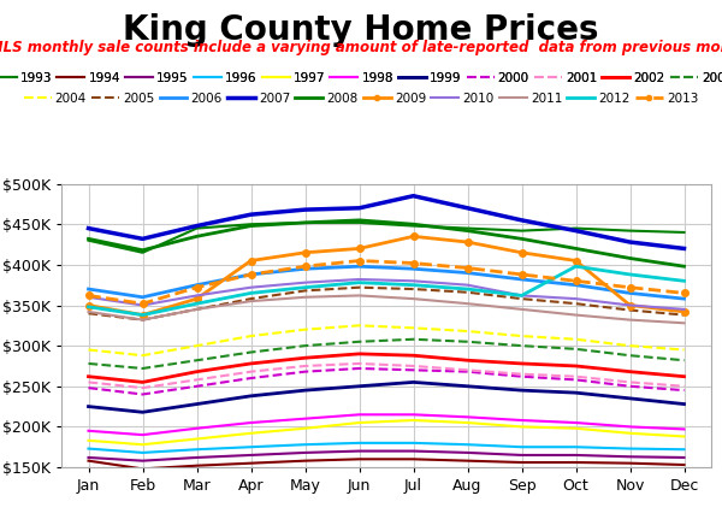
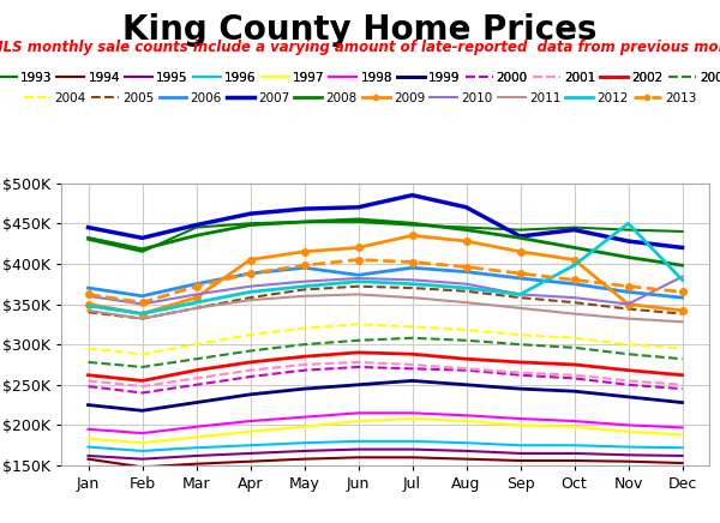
2006/Jun: $398K -> $386K
2007/Sep: $455K -> $434K
2012/Nov: $388K -> $450K
2010/Dec: $345K -> $384K
